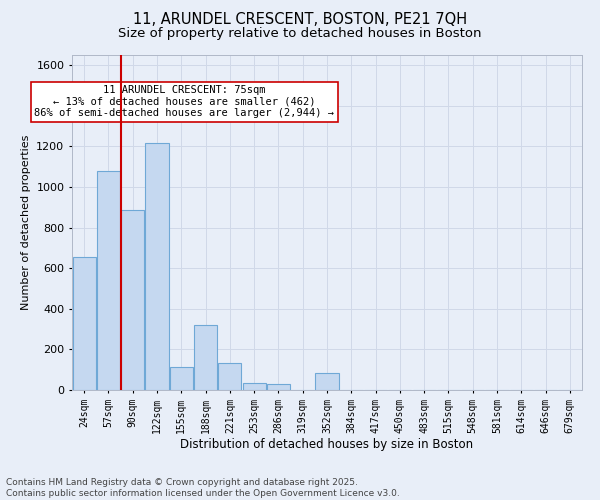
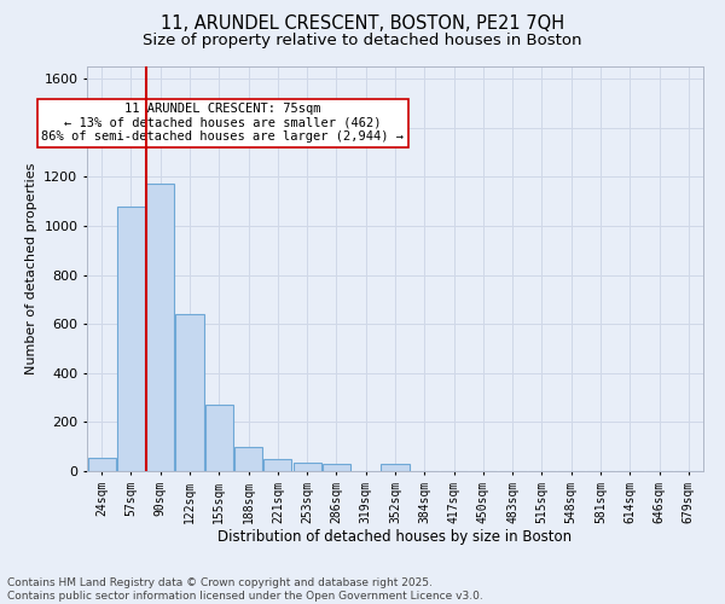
24sqm: 655 -> 55
90sqm: 885 -> 1170
122sqm: 1215 -> 640
155sqm: 115 -> 270
188sqm: 320 -> 100
221sqm: 135 -> 50
352sqm: 85 -> 30
